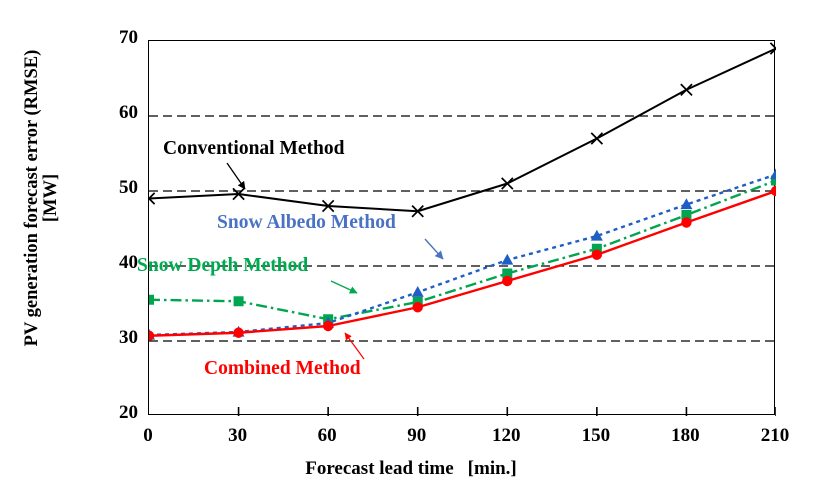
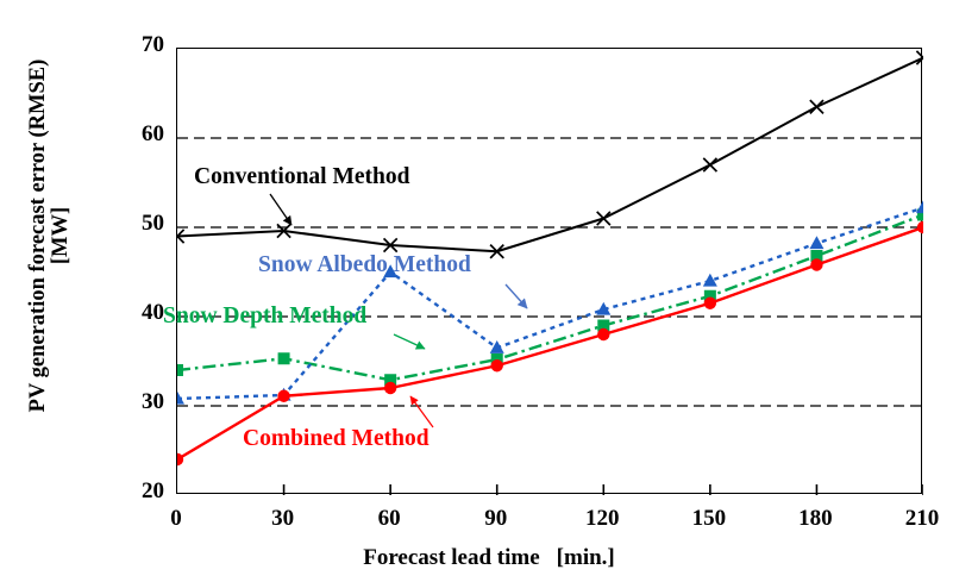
Snow Depth Method/0: 36 -> 34
Combined Method/0: 31 -> 24
Snow Albedo Method/60: 32 -> 45
